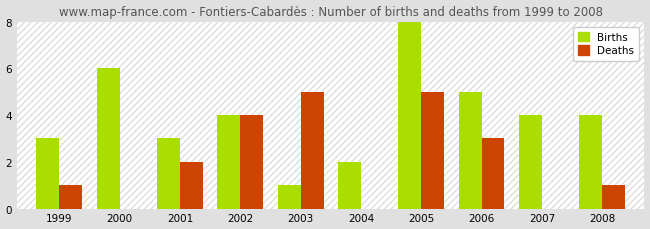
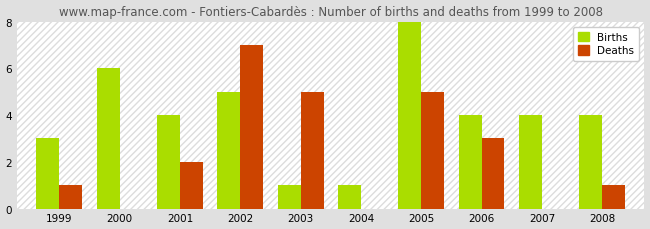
Births/2001: 3 -> 4
Births/2002: 4 -> 5
Deaths/2002: 4 -> 7
Births/2004: 2 -> 1
Births/2006: 5 -> 4
